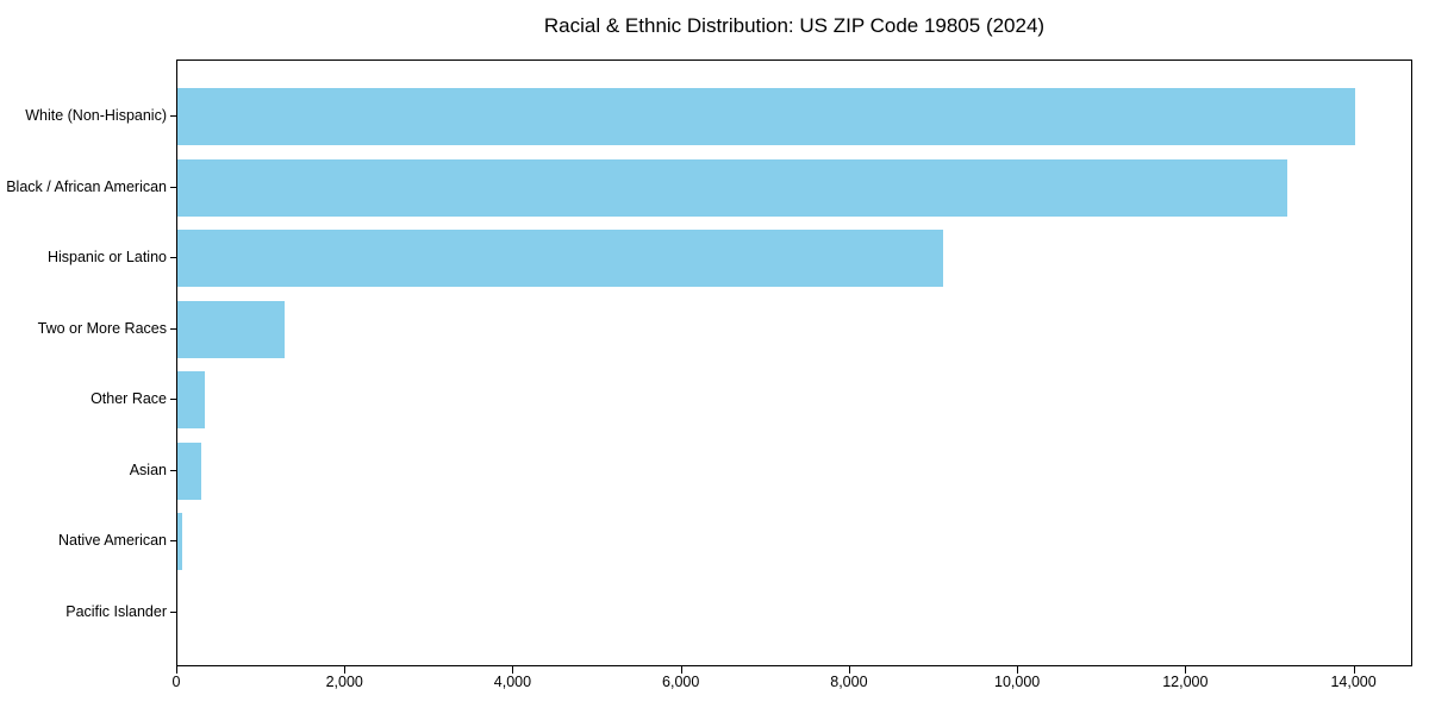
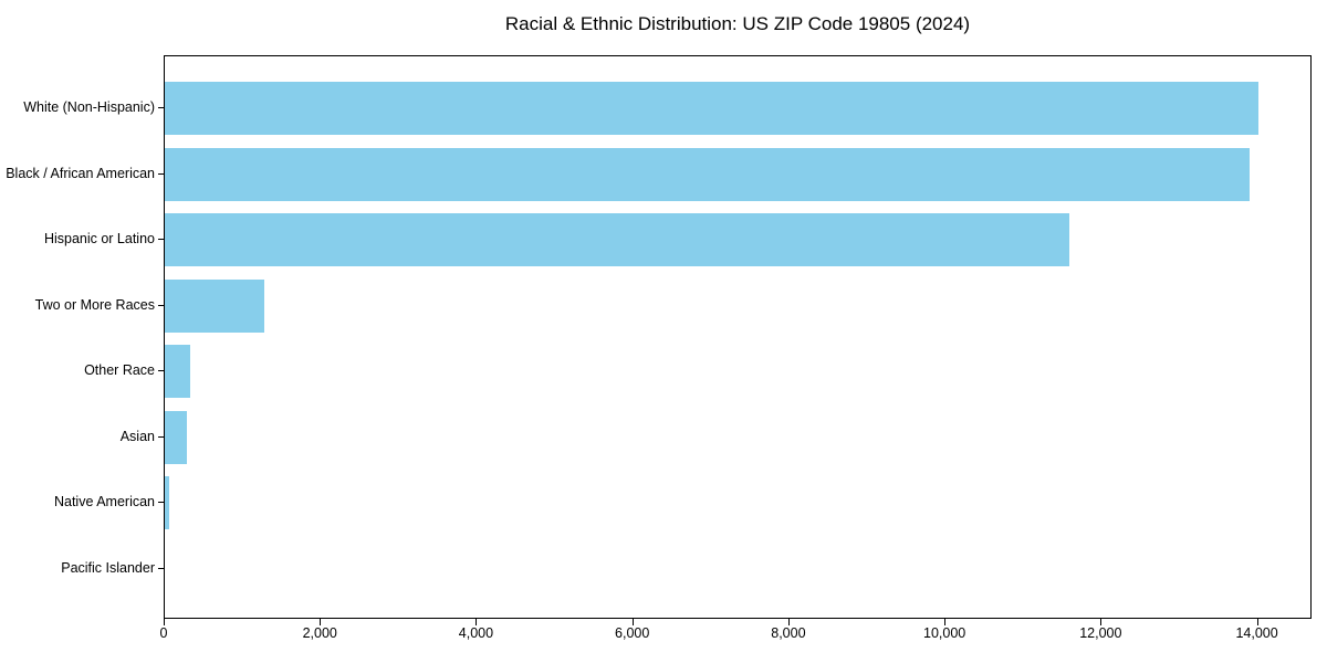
Black / African American: 13200 -> 13900
Hispanic or Latino: 9100 -> 11600
